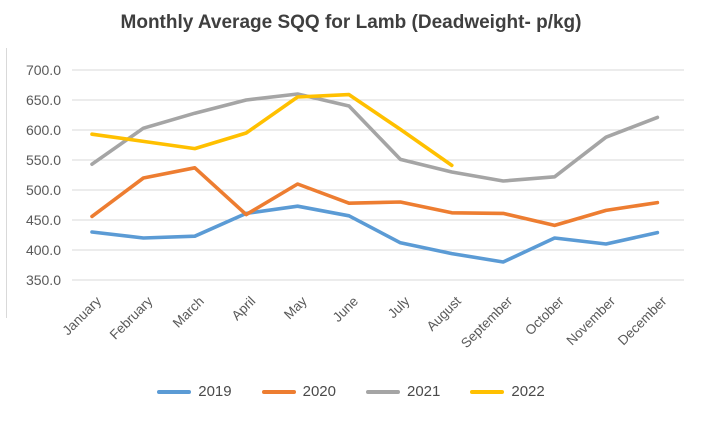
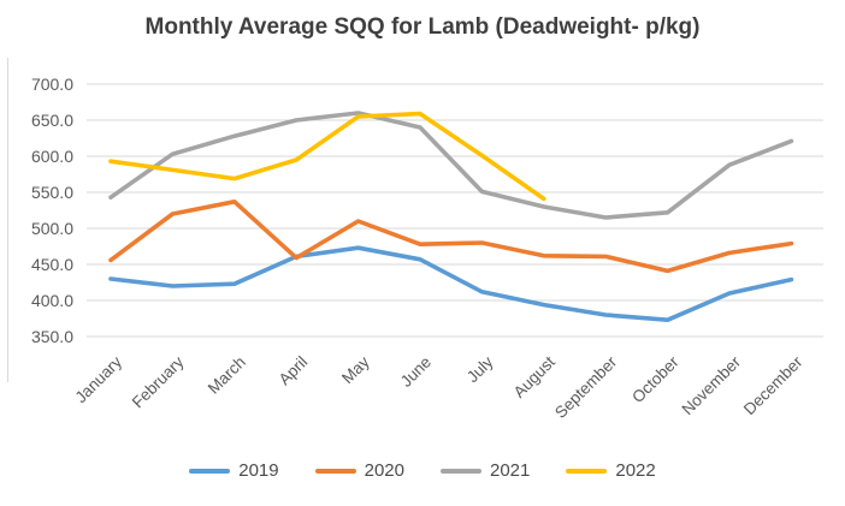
2019/October: 420 -> 370
